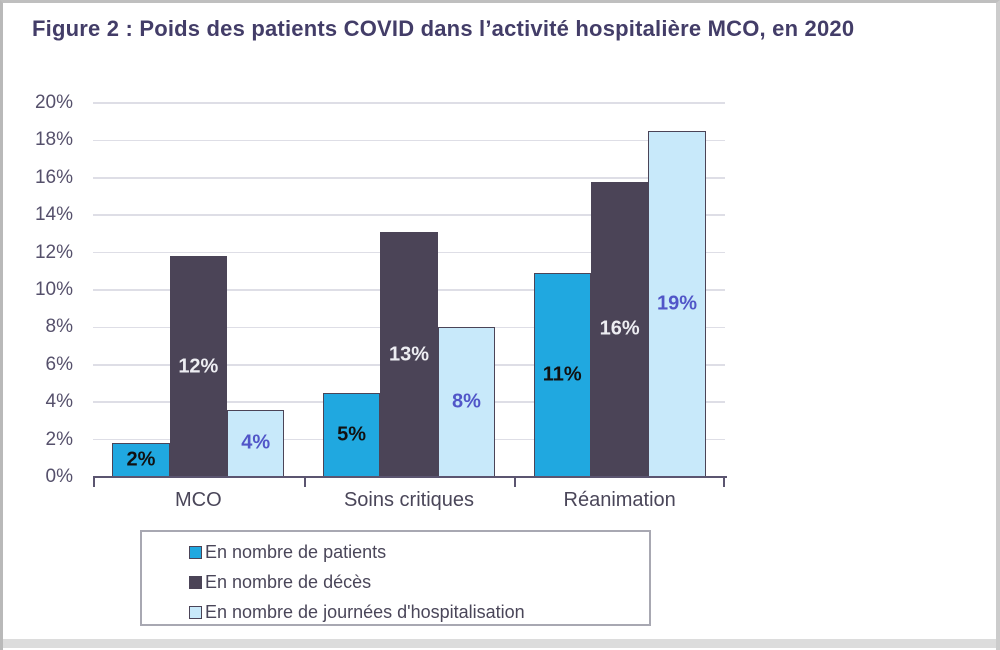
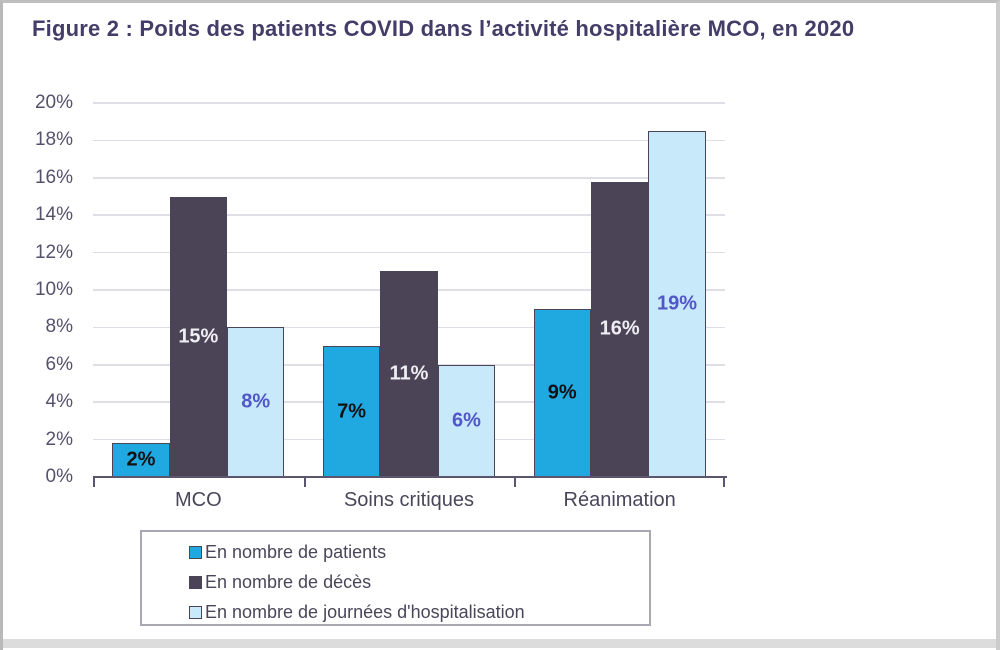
En nombre de décès/MCO: 12% -> 15%
En nombre de journées d'hospitalisation/MCO: 4% -> 8%
En nombre de patients/Soins critiques: 5% -> 7%
En nombre de décès/Soins critiques: 13% -> 11%
En nombre de journées d'hospitalisation/Soins critiques: 8% -> 6%
En nombre de patients/Réanimation: 11% -> 9%
